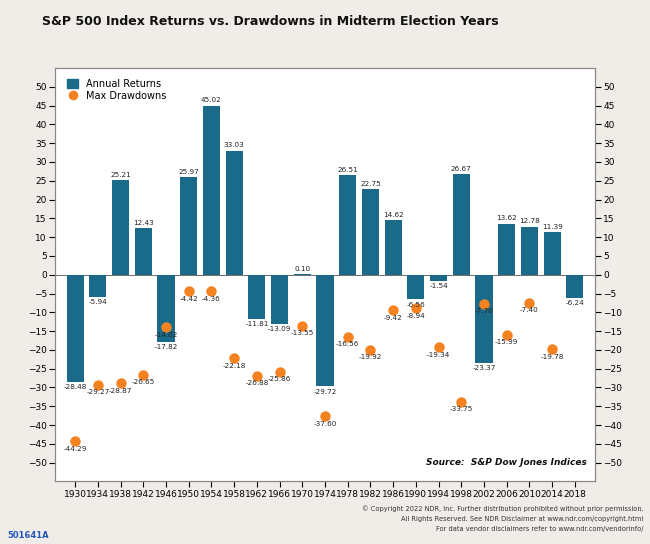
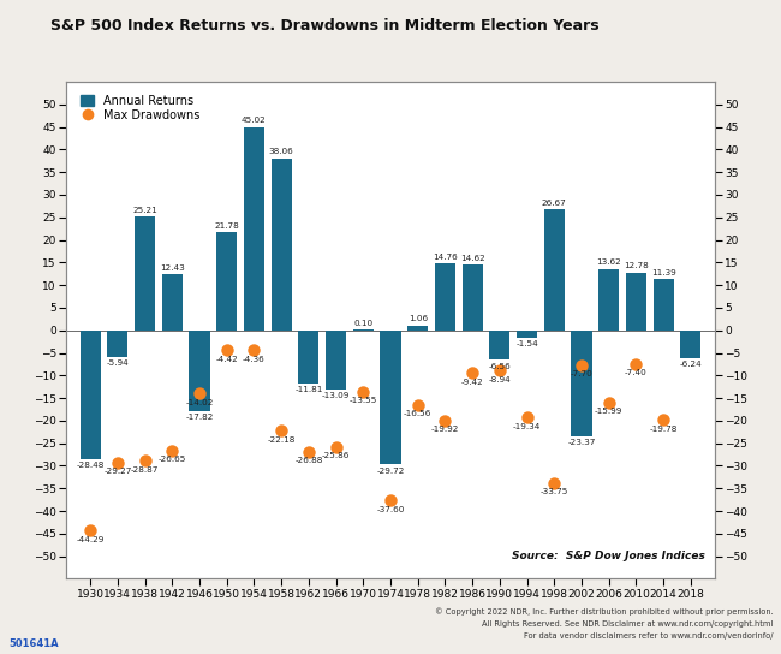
1950: 25.97 -> 21.78
1958: 33.03 -> 38.06
1978: 26.51 -> 1.06
1982: 22.75 -> 14.76
